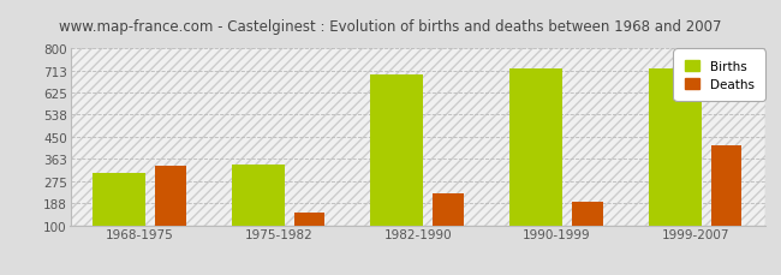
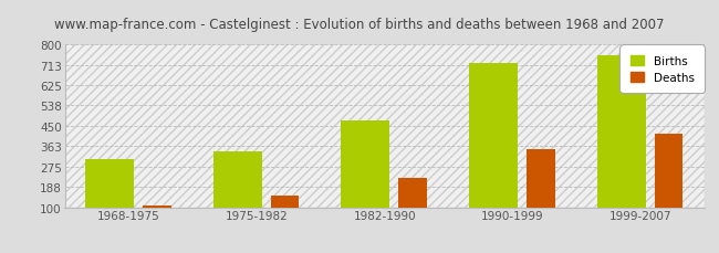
Deaths/1968-1975: 335 -> 108
Births/1982-1990: 695 -> 472
Deaths/1990-1999: 195 -> 352
Births/1999-2007: 720 -> 752
